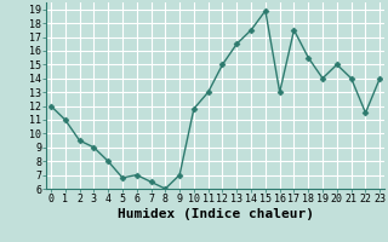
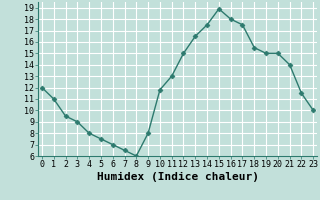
5: 6.8 -> 7.5
9: 7.0 -> 8.0
16: 13.0 -> 18.0
19: 14.0 -> 15.0
23: 14.0 -> 10.0
